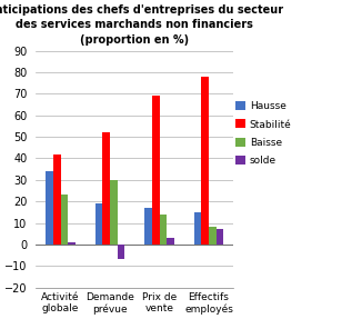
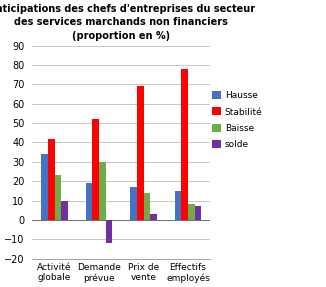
solde/Activité globale: 1 -> 10
solde/Demande prévue: -7 -> -12
